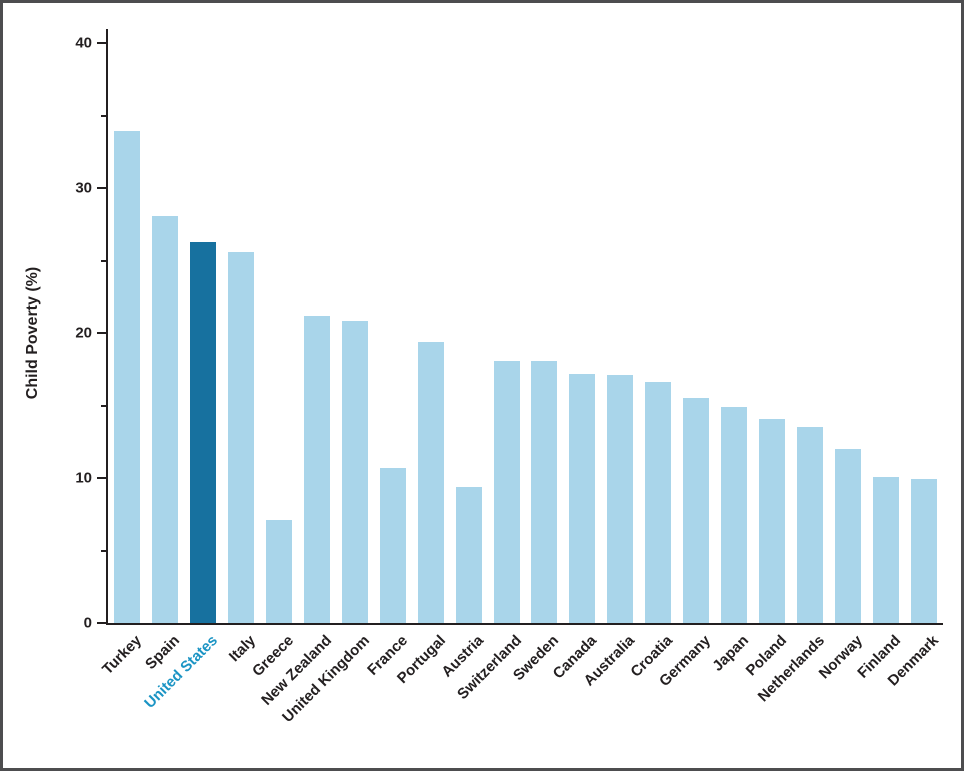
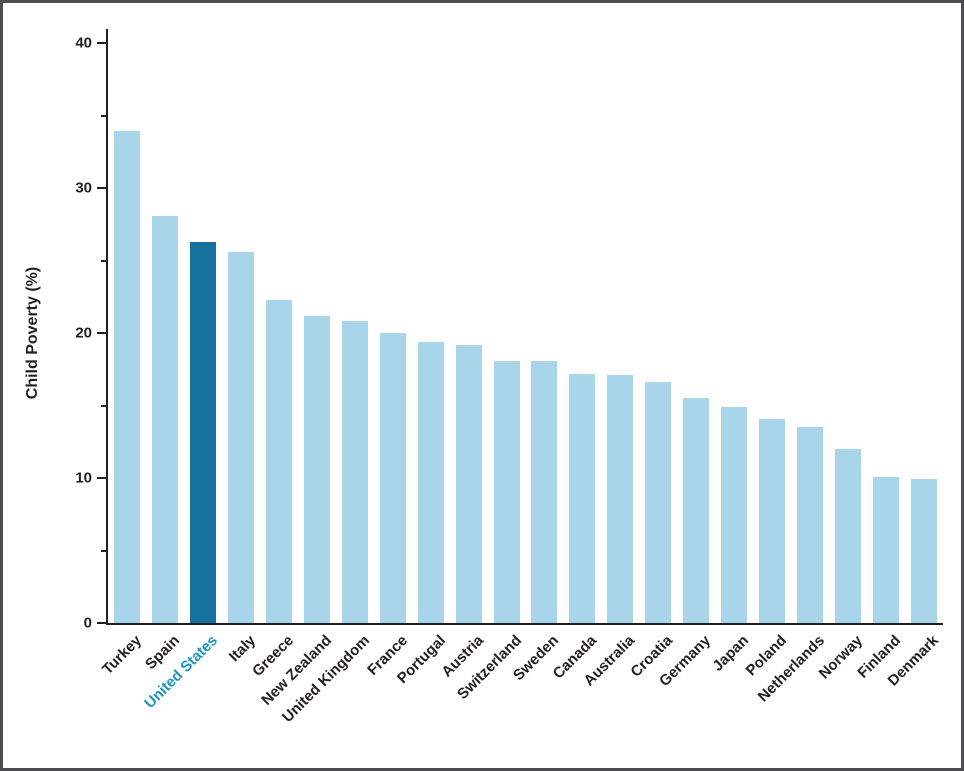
Greece: 7.1 -> 22.3
France: 10.7 -> 20.0
Austria: 9.4 -> 19.2
